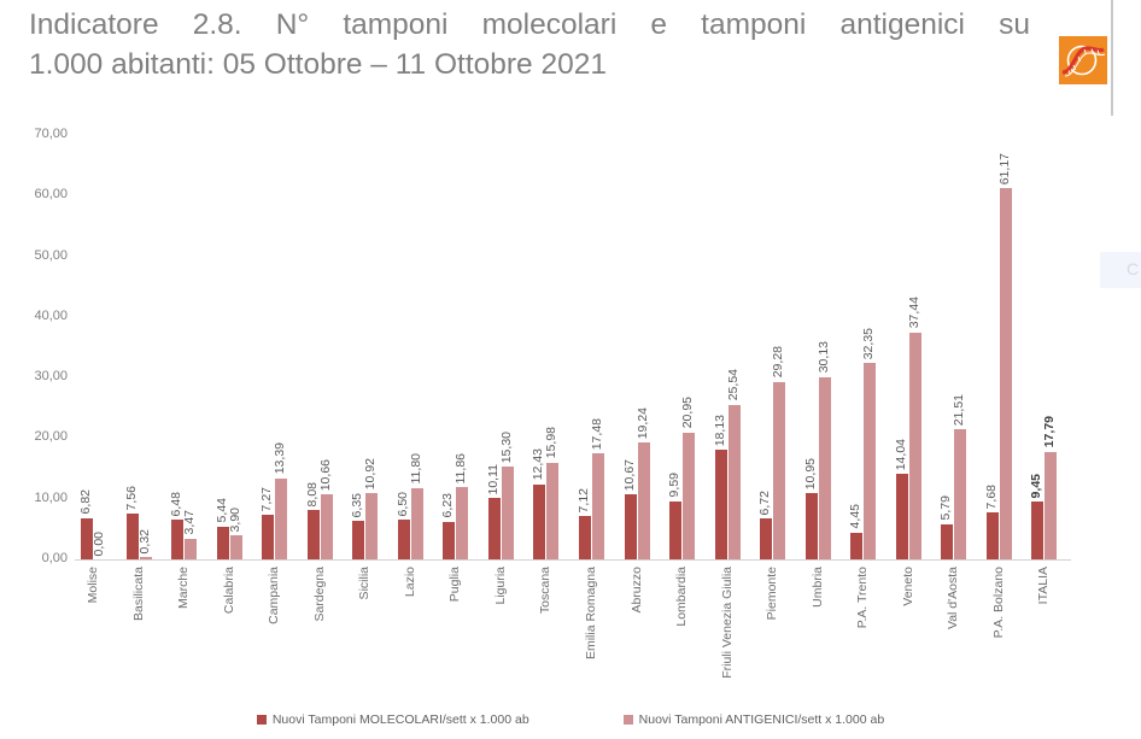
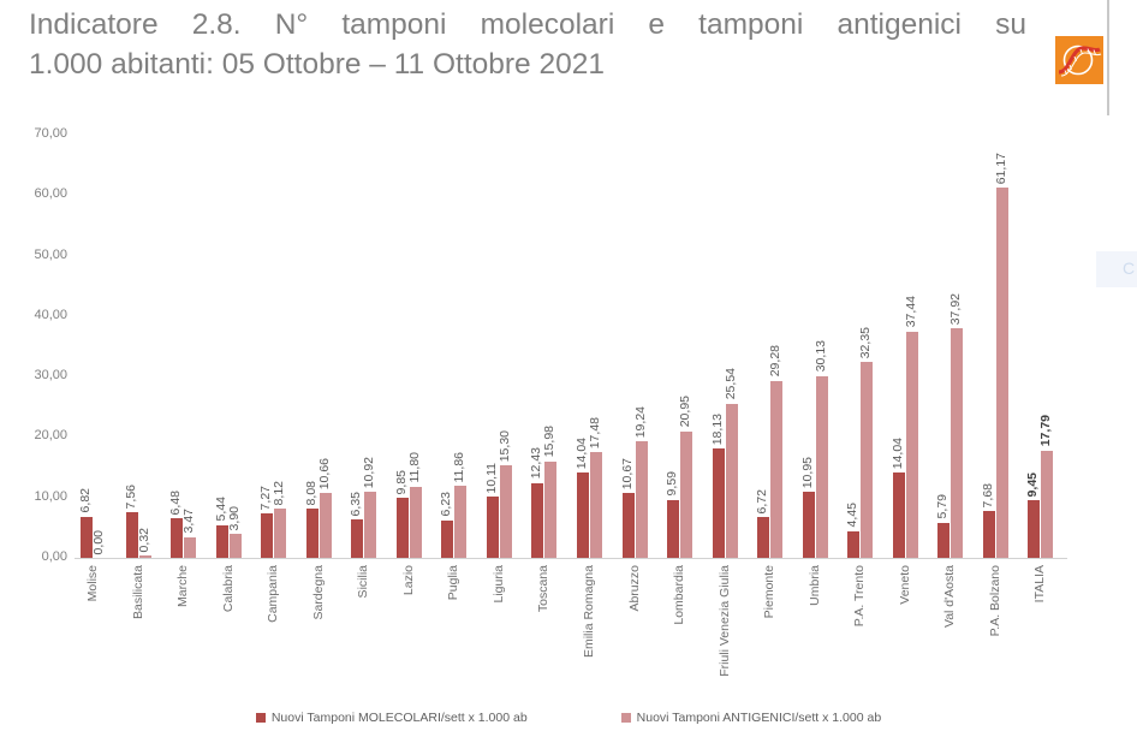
Nuovi Tamponi ANTIGENICI/sett x 1.000 ab/Campania: 13,39 -> 8,12
Nuovi Tamponi MOLECOLARI/sett x 1.000 ab/Lazio: 6,50 -> 9,85
Nuovi Tamponi MOLECOLARI/sett x 1.000 ab/Emilia Romagna: 7,12 -> 14,04
Nuovi Tamponi ANTIGENICI/sett x 1.000 ab/Val d'Aosta: 21,51 -> 37,92
